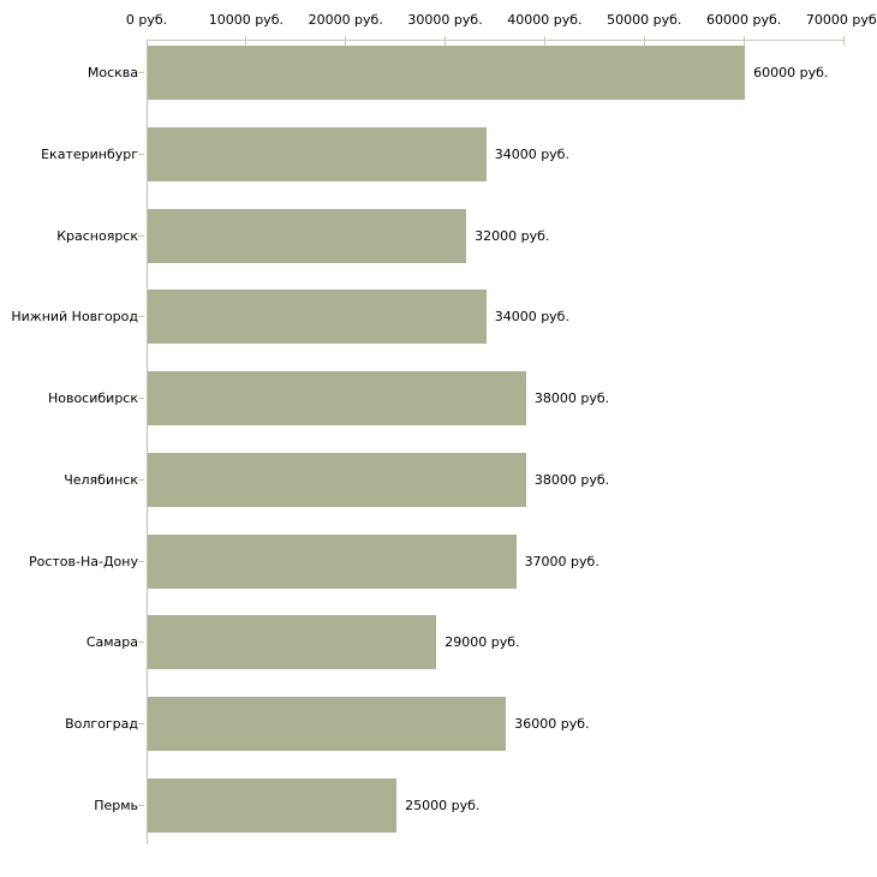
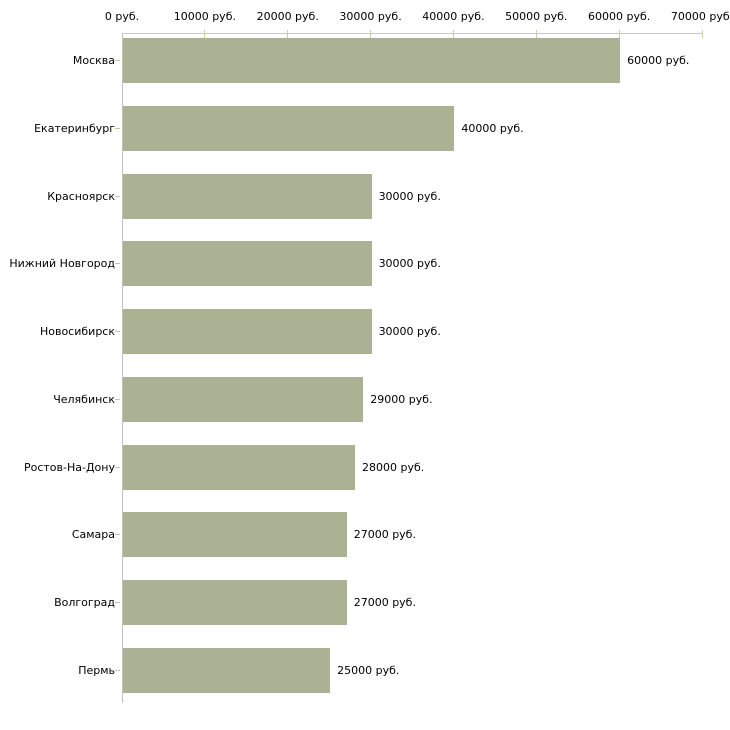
Екатеринбург: 34000 -> 40000
Красноярск: 32000 -> 30000
Нижний Новгород: 34000 -> 30000
Новосибирск: 38000 -> 30000
Челябинск: 38000 -> 29000
Ростов-На-Дону: 37000 -> 28000
Самара: 29000 -> 27000
Волгоград: 36000 -> 27000
